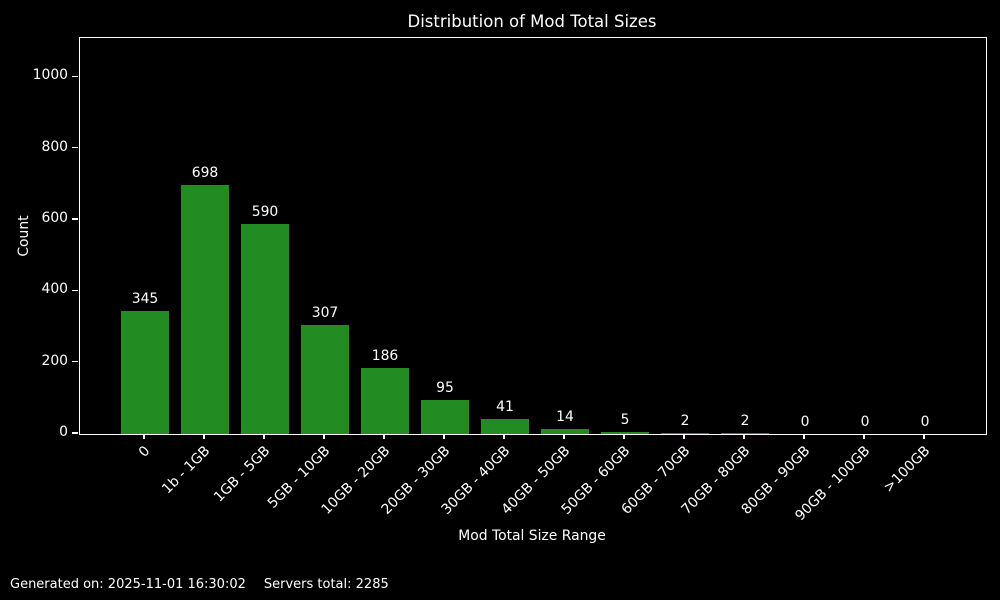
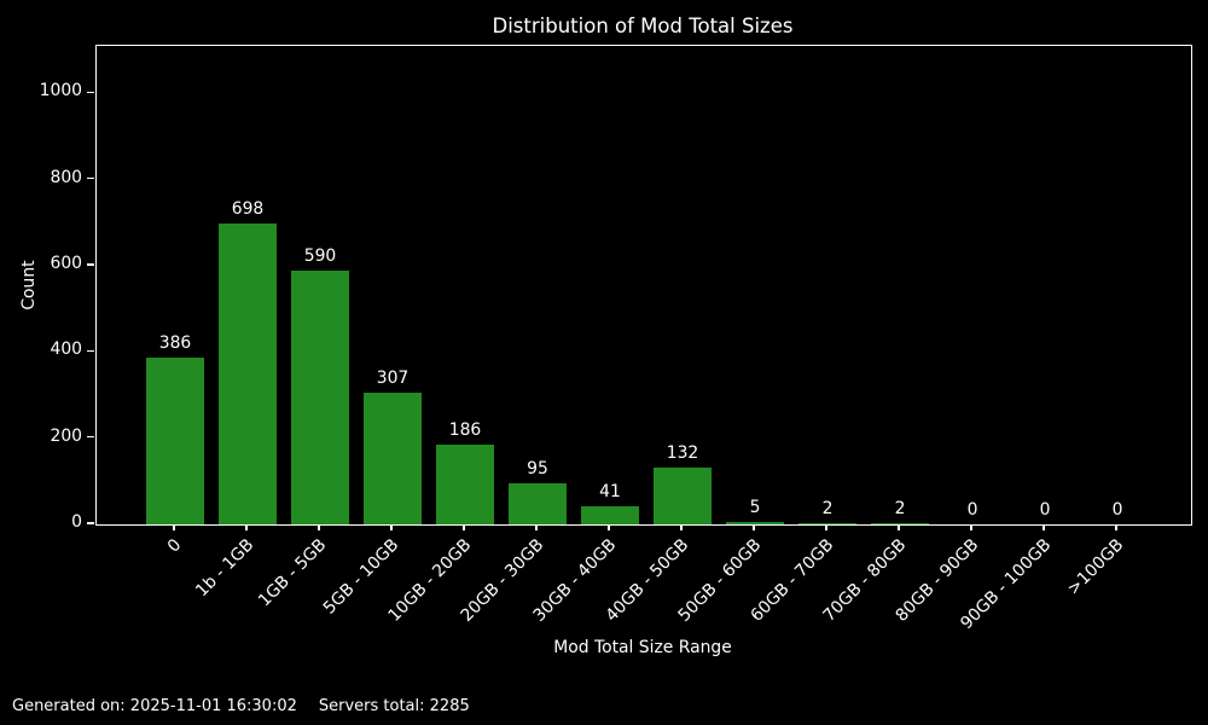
0: 345 -> 386
40GB - 50GB: 14 -> 132
